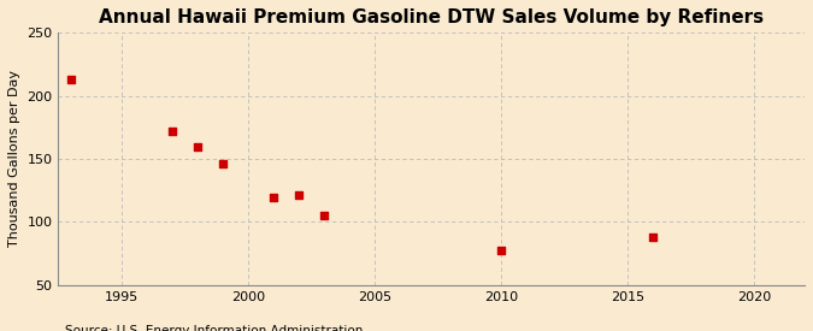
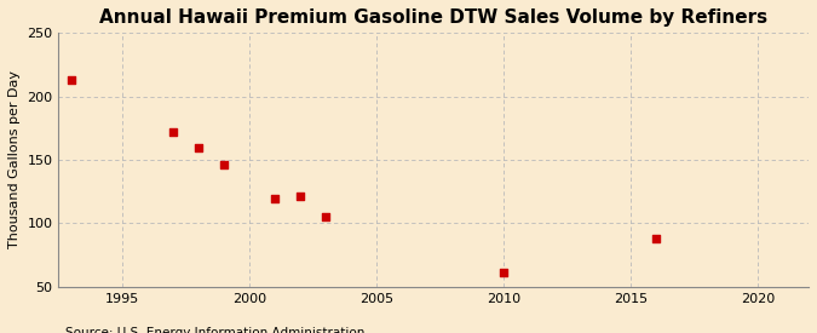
2010: 77 -> 61
